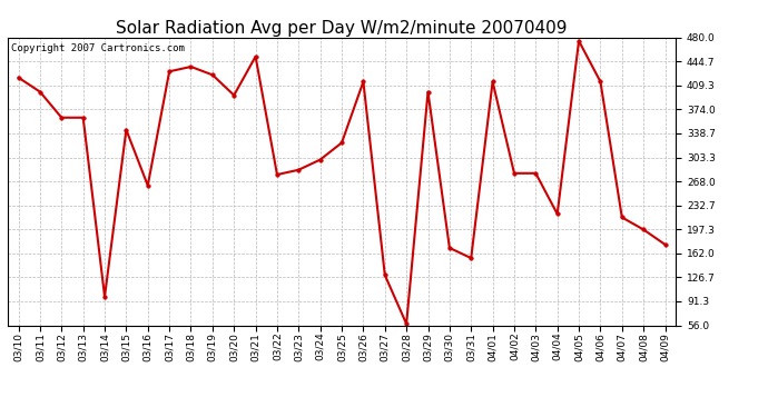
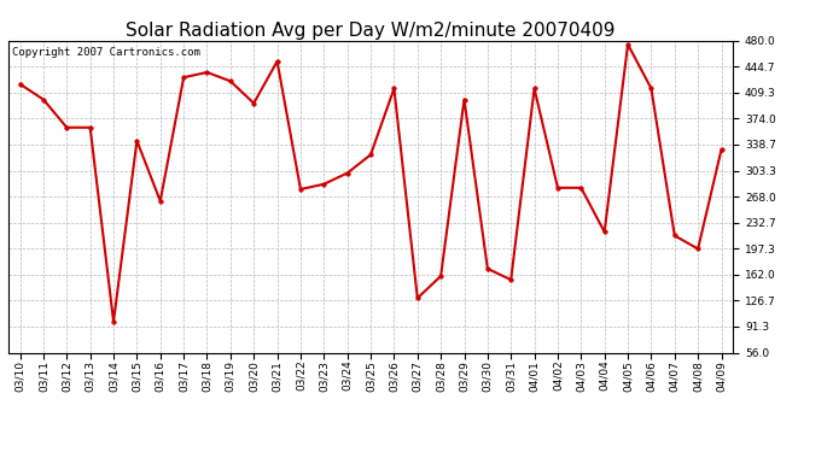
03/28: 58 -> 160
04/09: 175 -> 332
